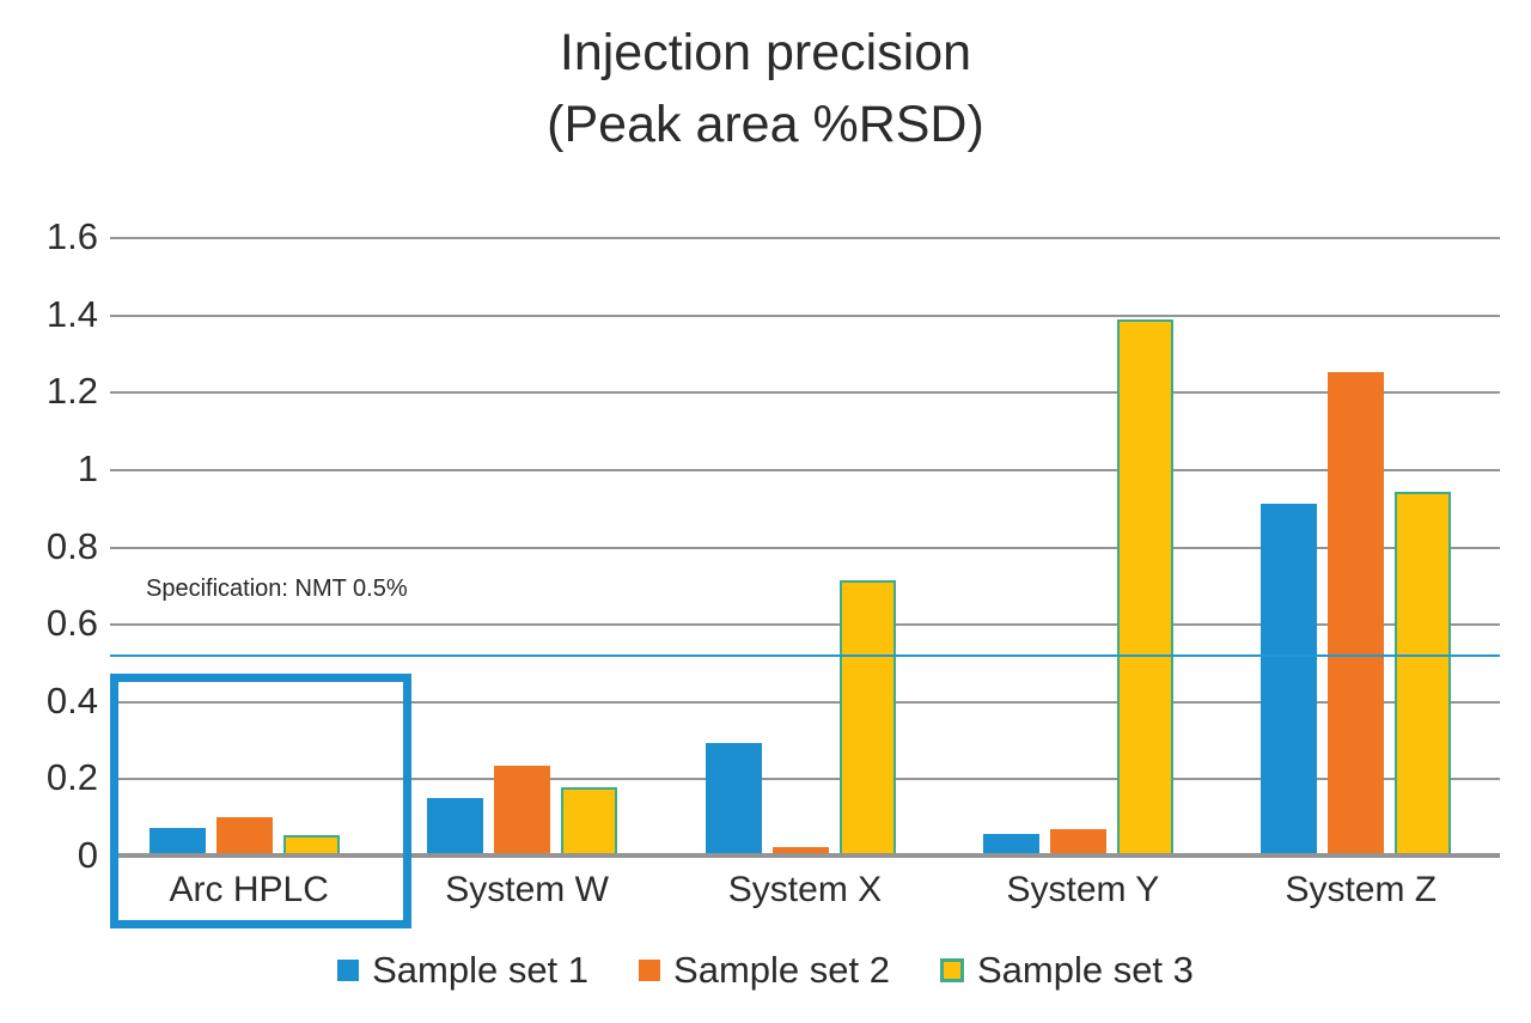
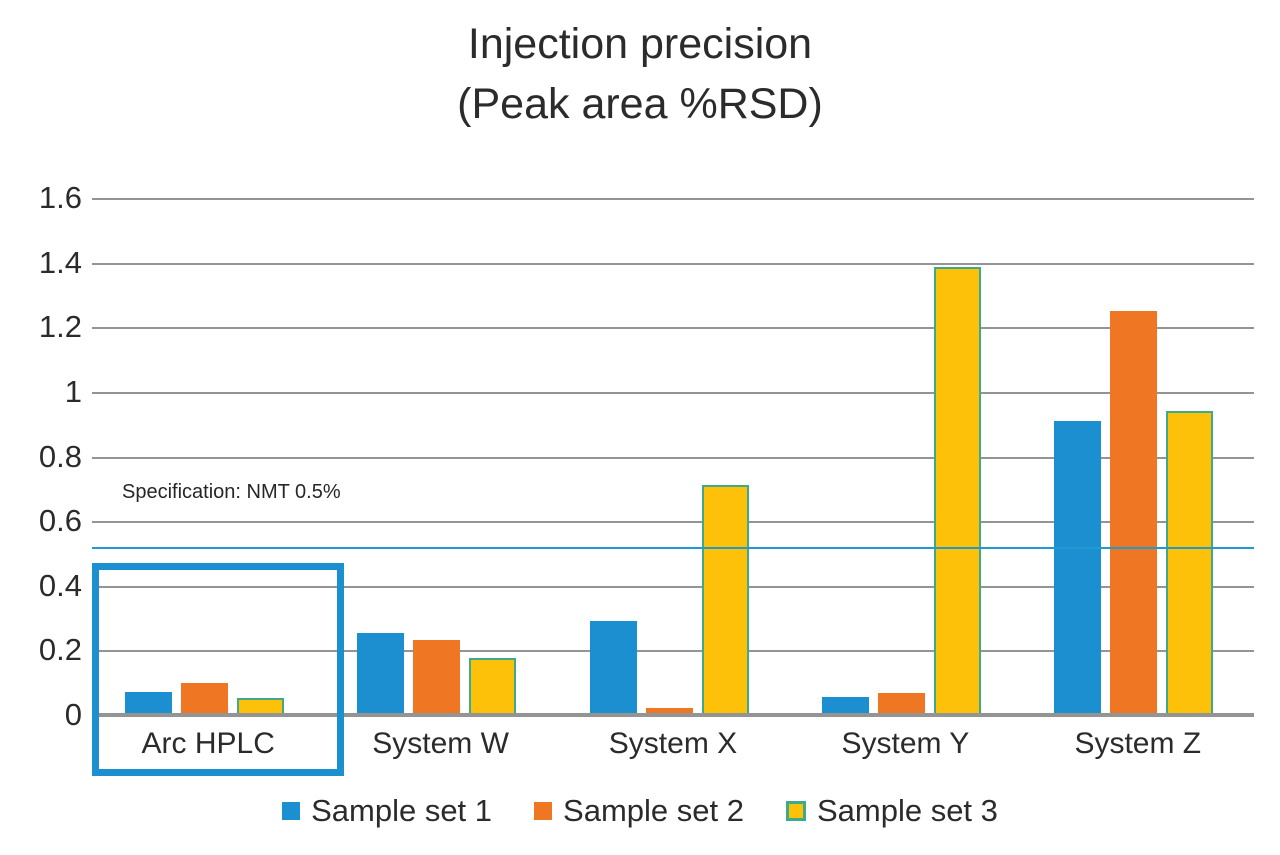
Sample set 1/System W: 0.15 -> 0.26
